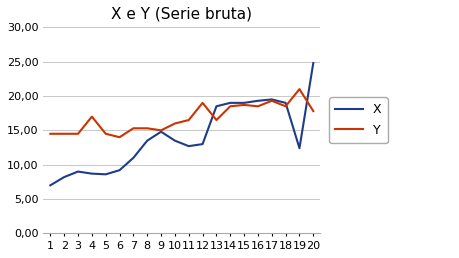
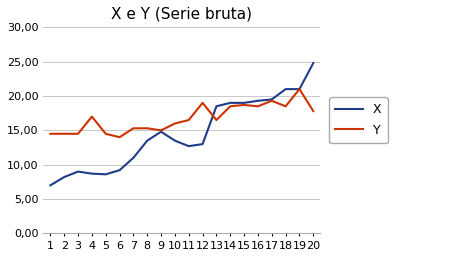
X/18: 19,0 -> 21,0
X/19: 12,4 -> 21,0
